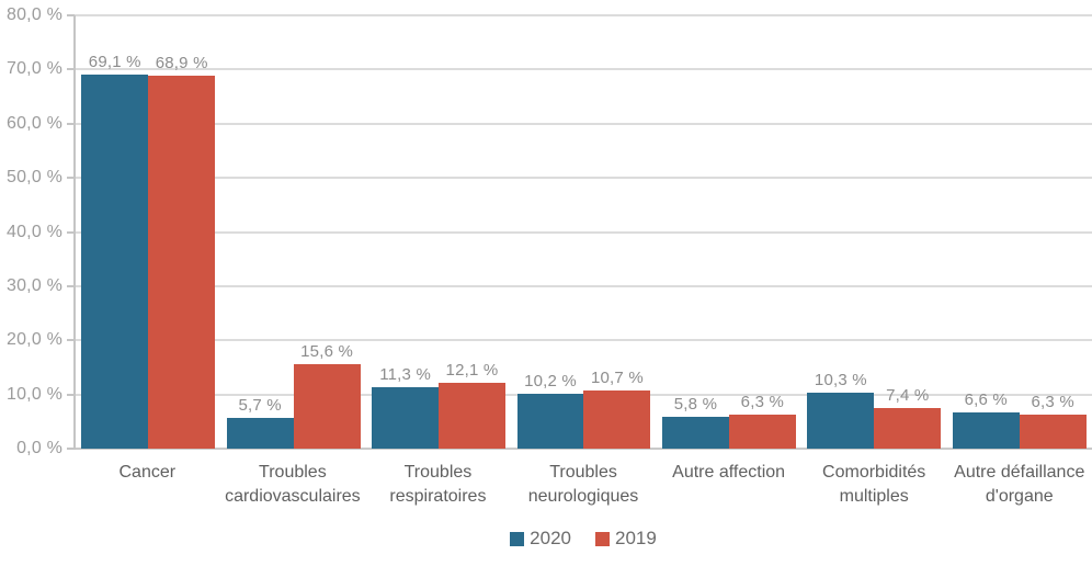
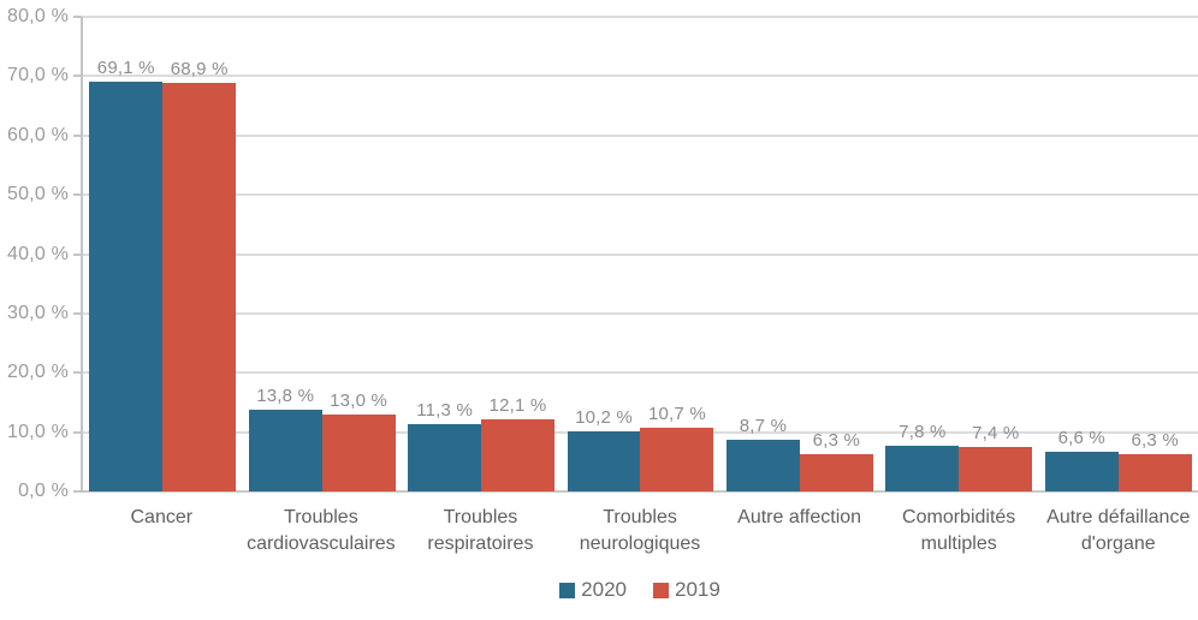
2020/Troubles cardiovasculaires: 5,7 -> 13,8
2019/Troubles cardiovasculaires: 15,6 -> 13,0
2020/Autre affection: 5,8 -> 8,7
2020/Comorbidités multiples: 10,3 -> 7,8
